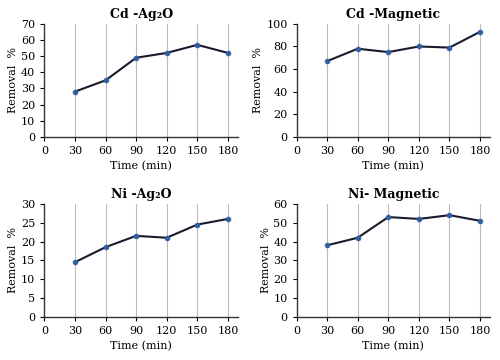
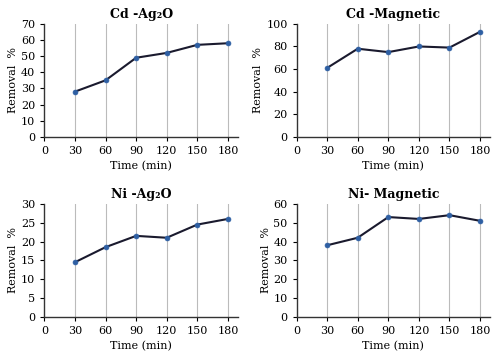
Cd -Ag₂O/180: 52 -> 58
Cd -Magnetic/30: 67 -> 61
